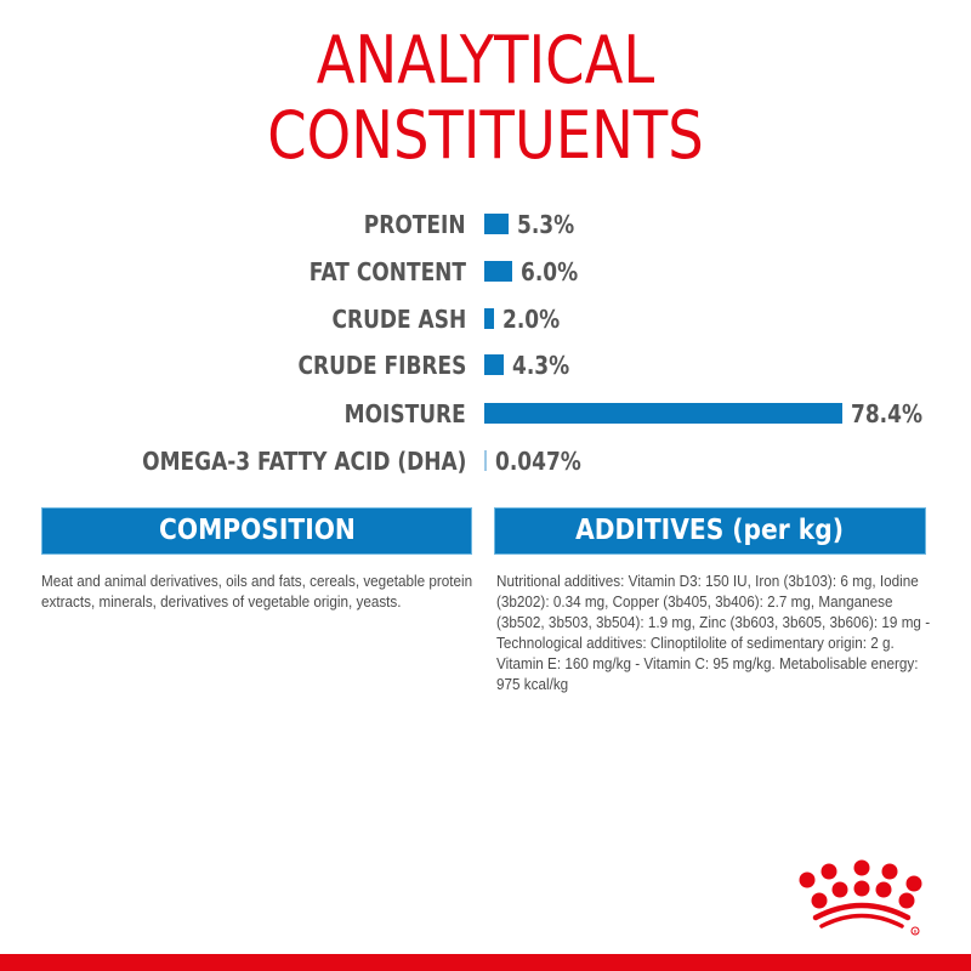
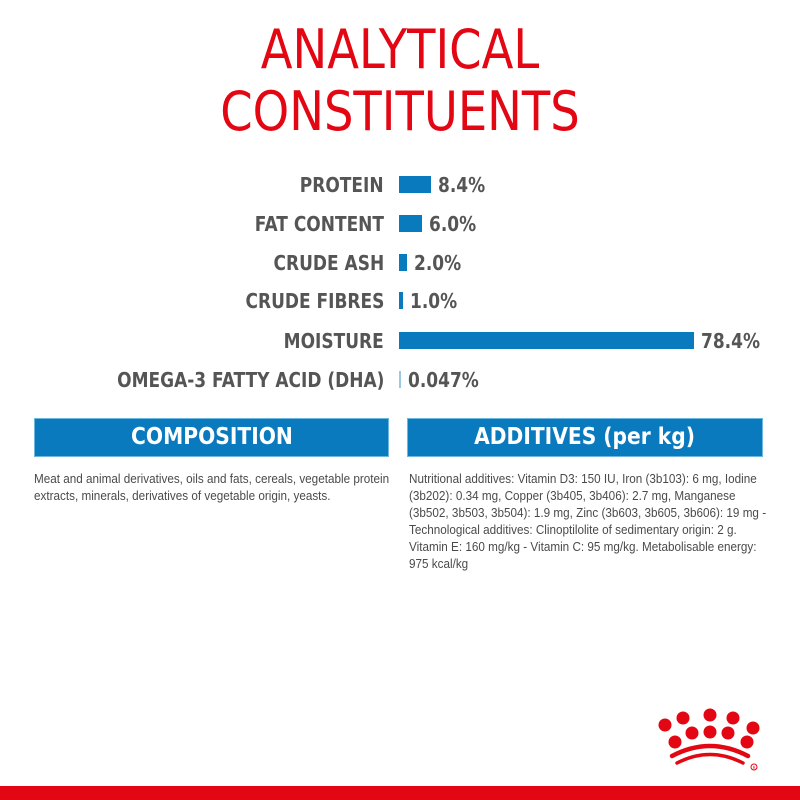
PROTEIN: 5.3% -> 8.4%
CRUDE FIBRES: 4.3% -> 1.0%
